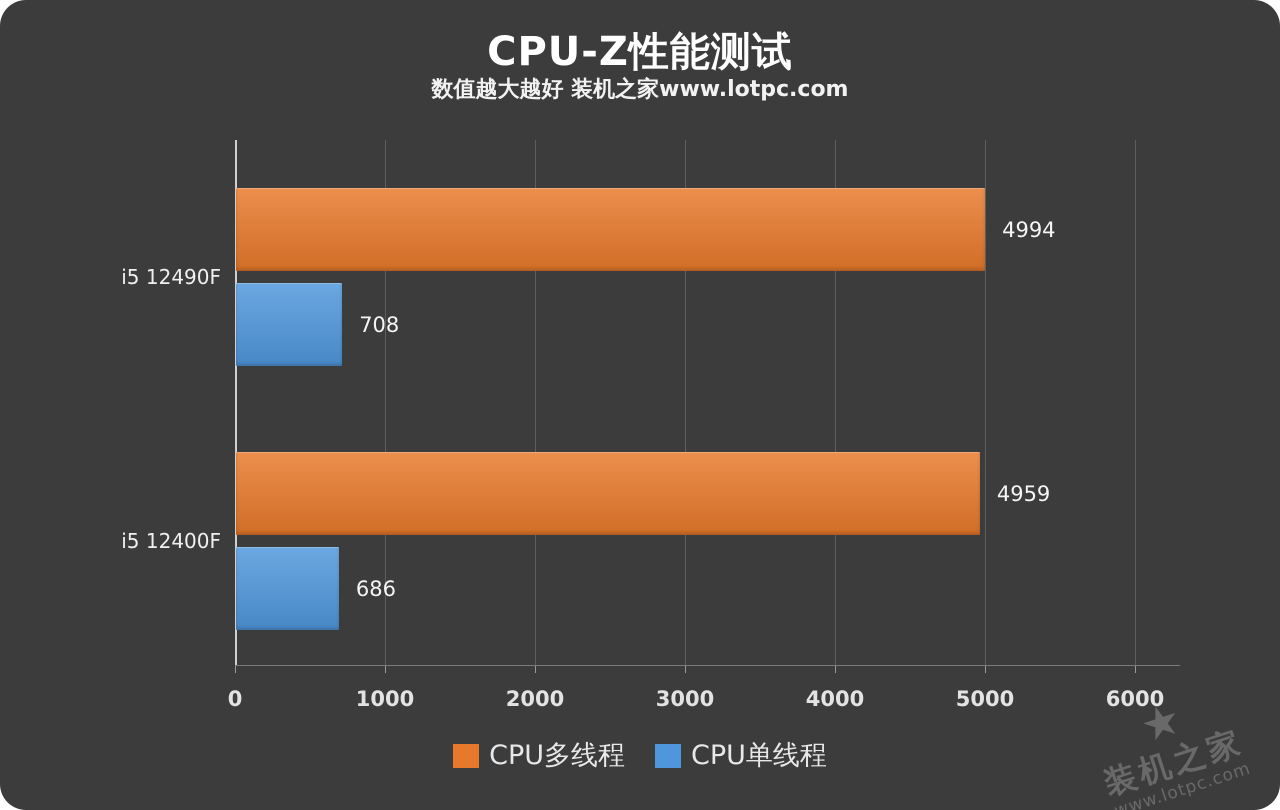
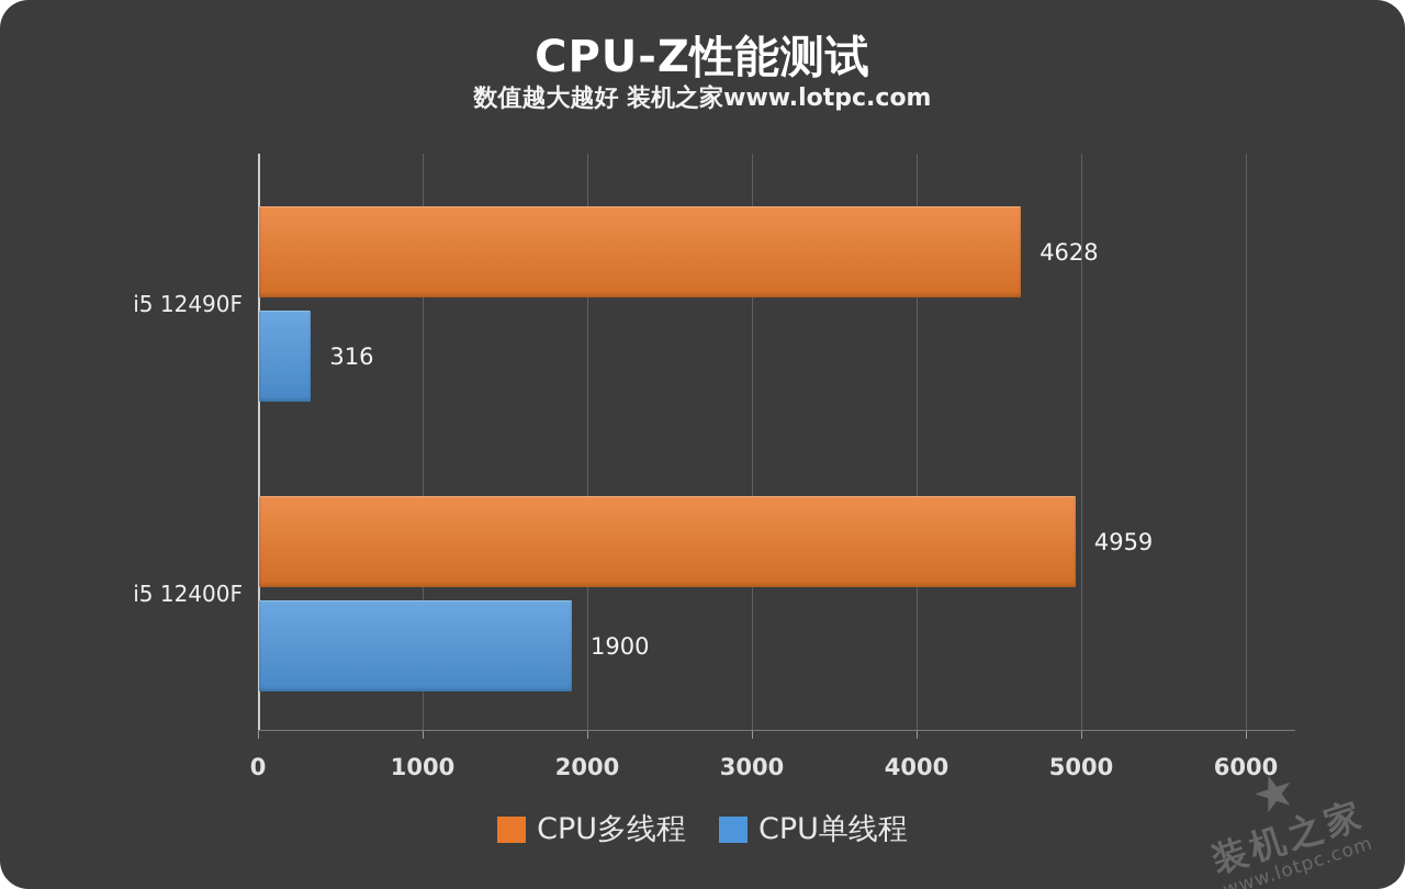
CPU多线程/i5 12490F: 4994 -> 4628
CPU单线程/i5 12490F: 708 -> 316
CPU单线程/i5 12400F: 686 -> 1900
